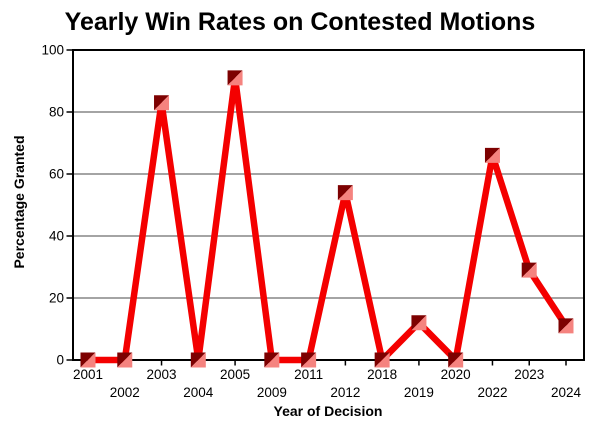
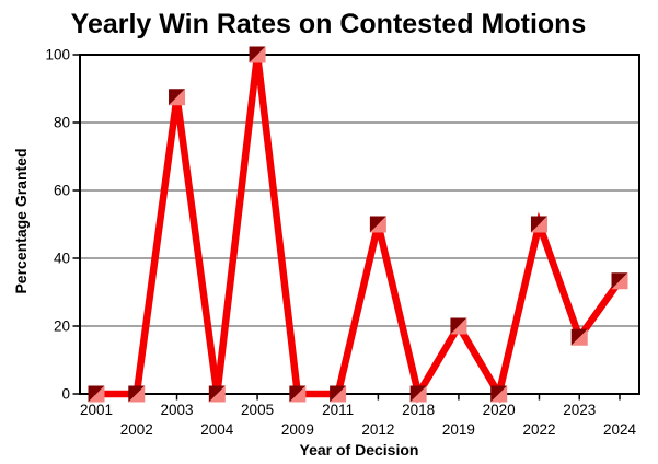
2003: 83 -> 88
2005: 91 -> 100
2012: 54 -> 50
2019: 12 -> 20
2022: 66 -> 50
2023: 29 -> 17
2024: 11 -> 33
